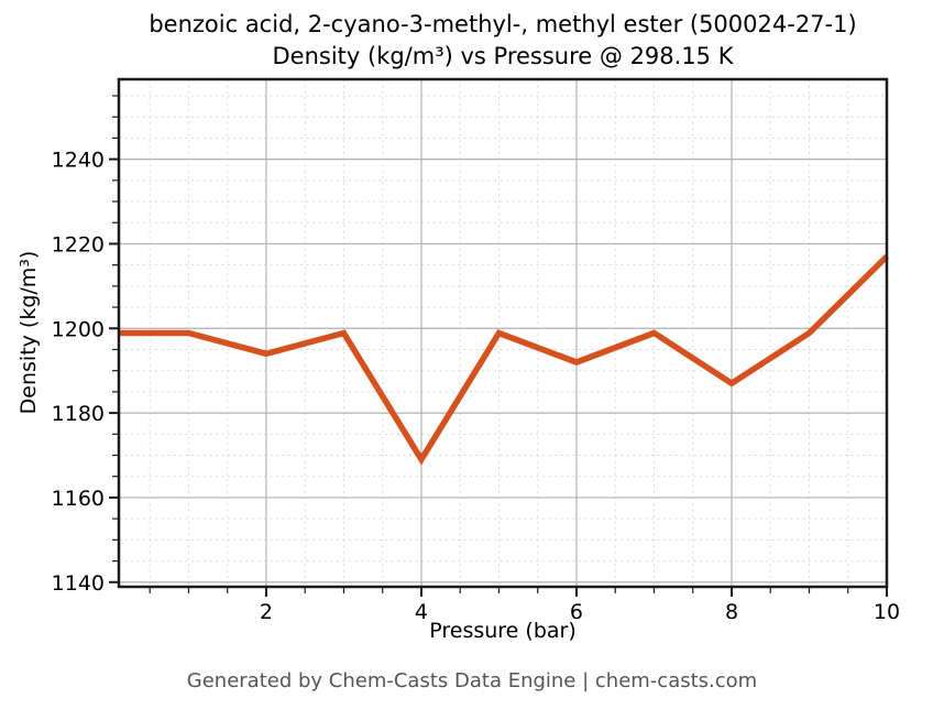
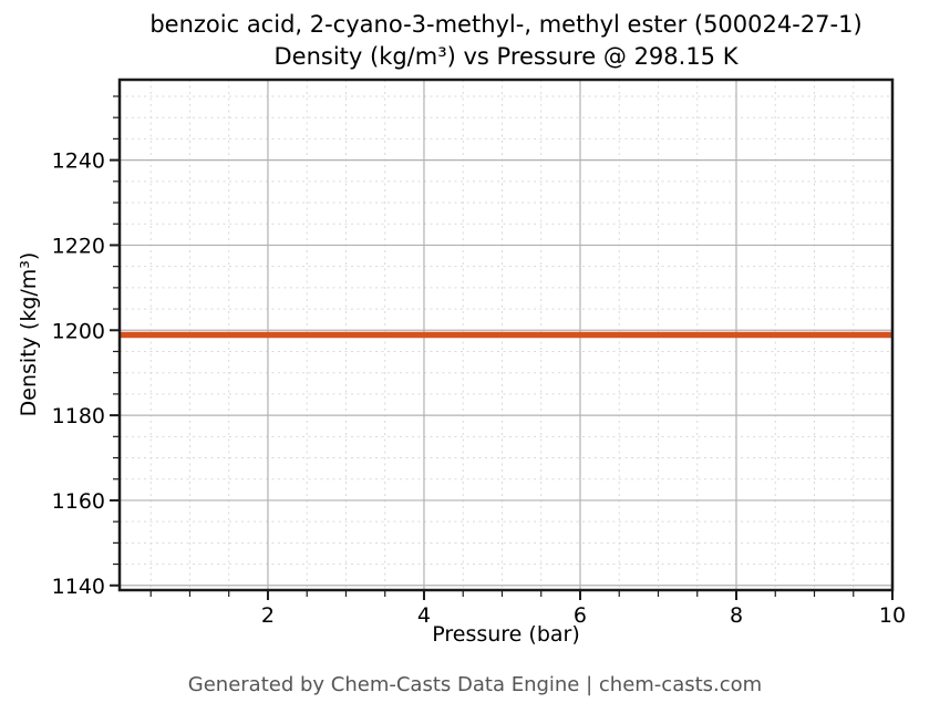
2: 1194 -> 1199
4: 1169 -> 1199
6: 1192 -> 1199
8: 1187 -> 1199
10: 1217 -> 1199
